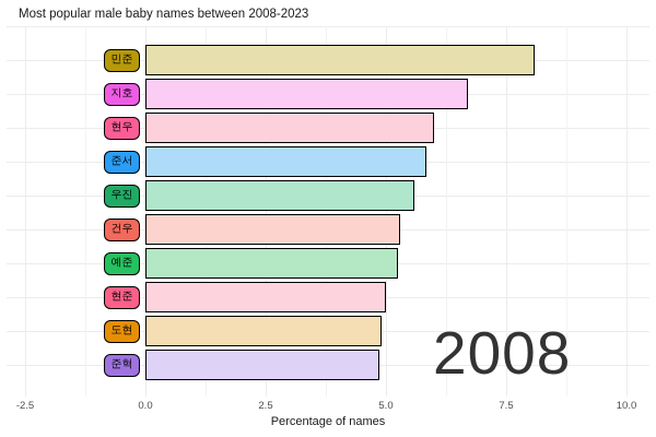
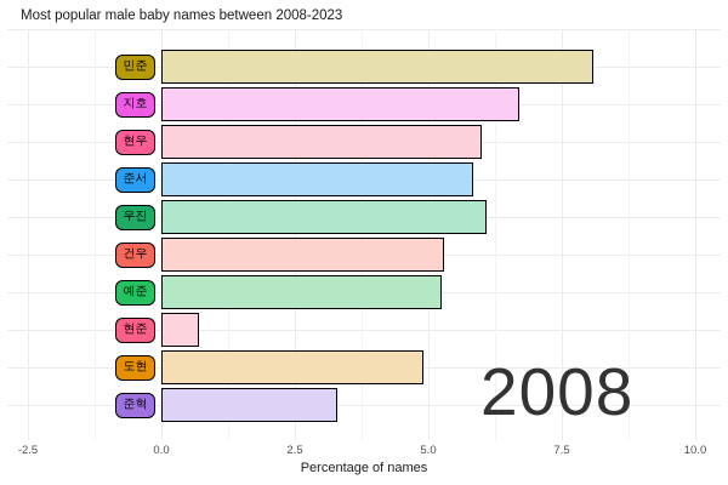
우진: 5.6 -> 6.1
현준: 5.0 -> 0.7
준혁: 4.9 -> 3.3
